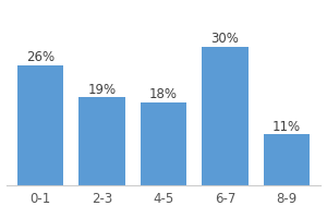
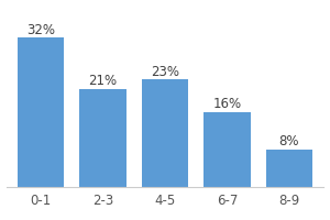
0-1: 26% -> 32%
2-3: 19% -> 21%
4-5: 18% -> 23%
6-7: 30% -> 16%
8-9: 11% -> 8%
